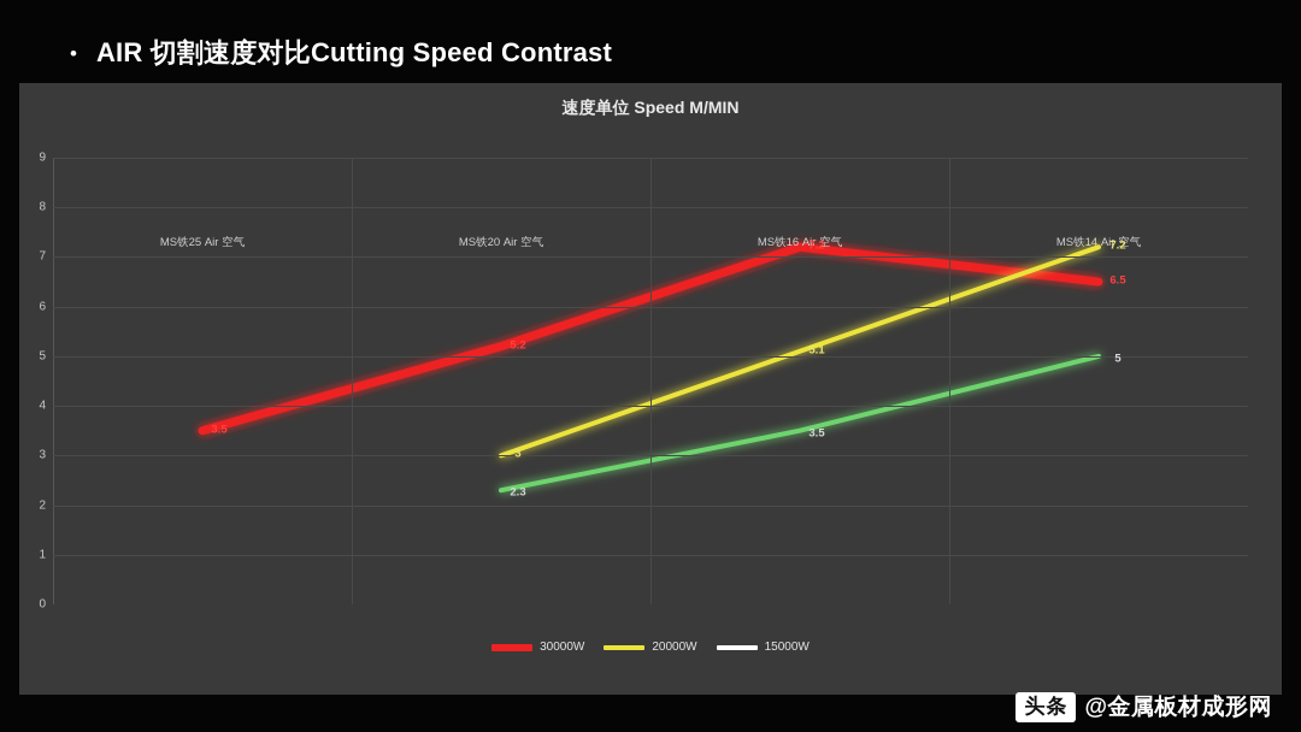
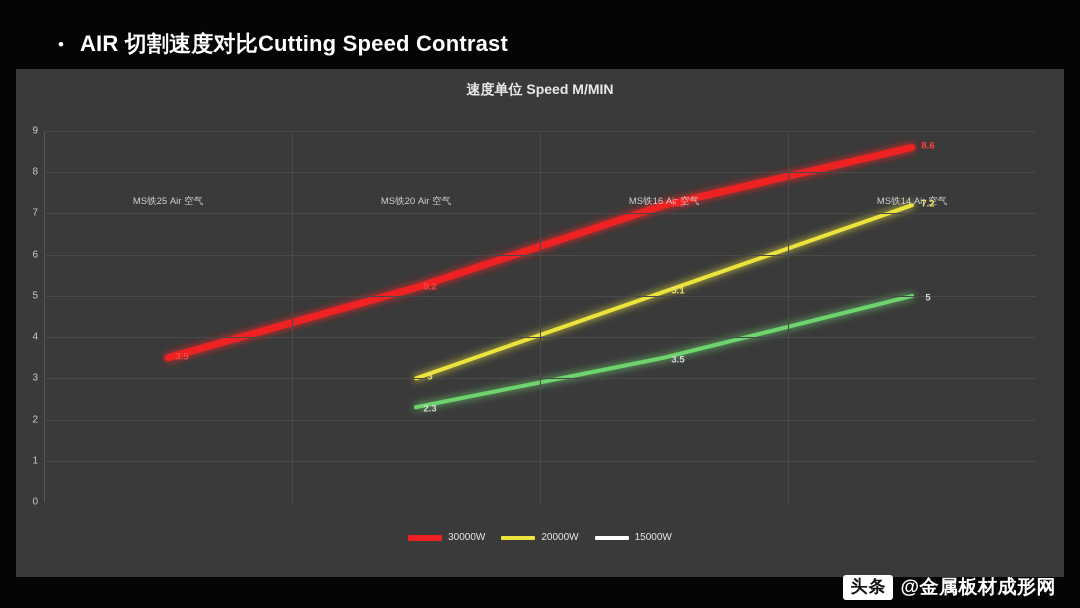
30000W/MS铁14 Air 空气: 6.5 -> 8.6
